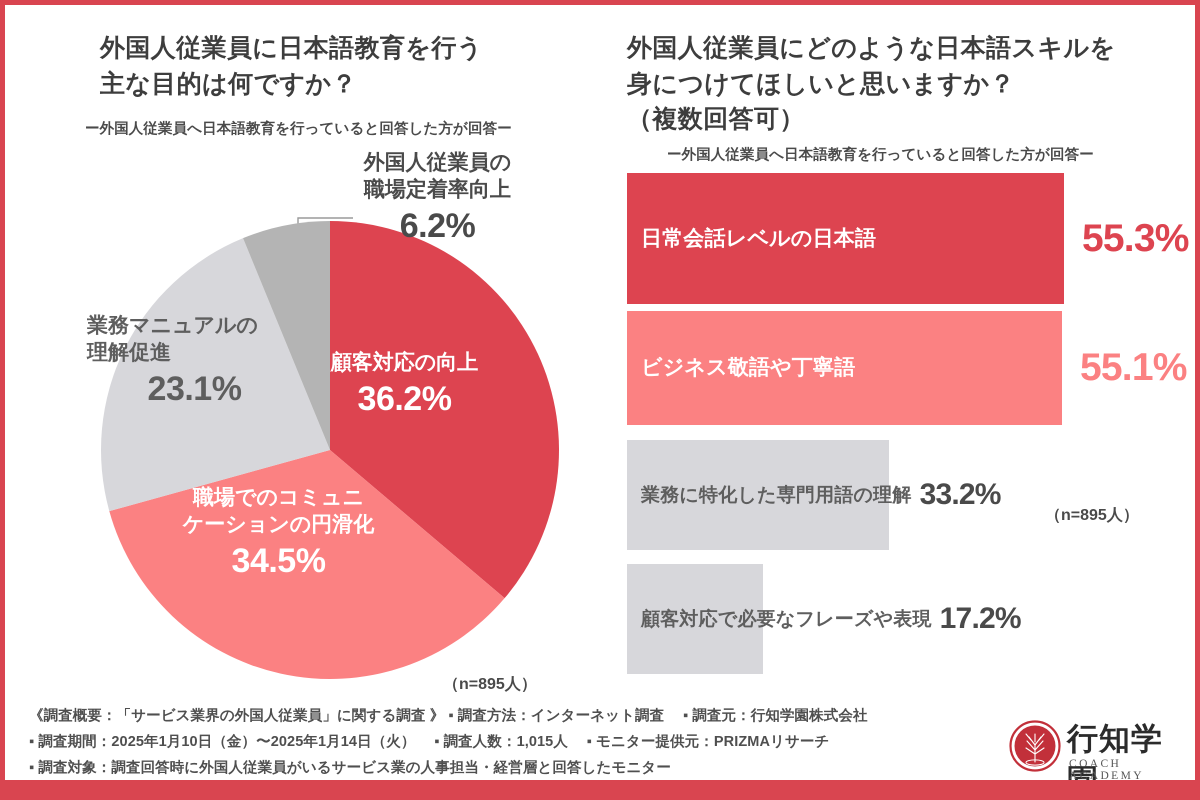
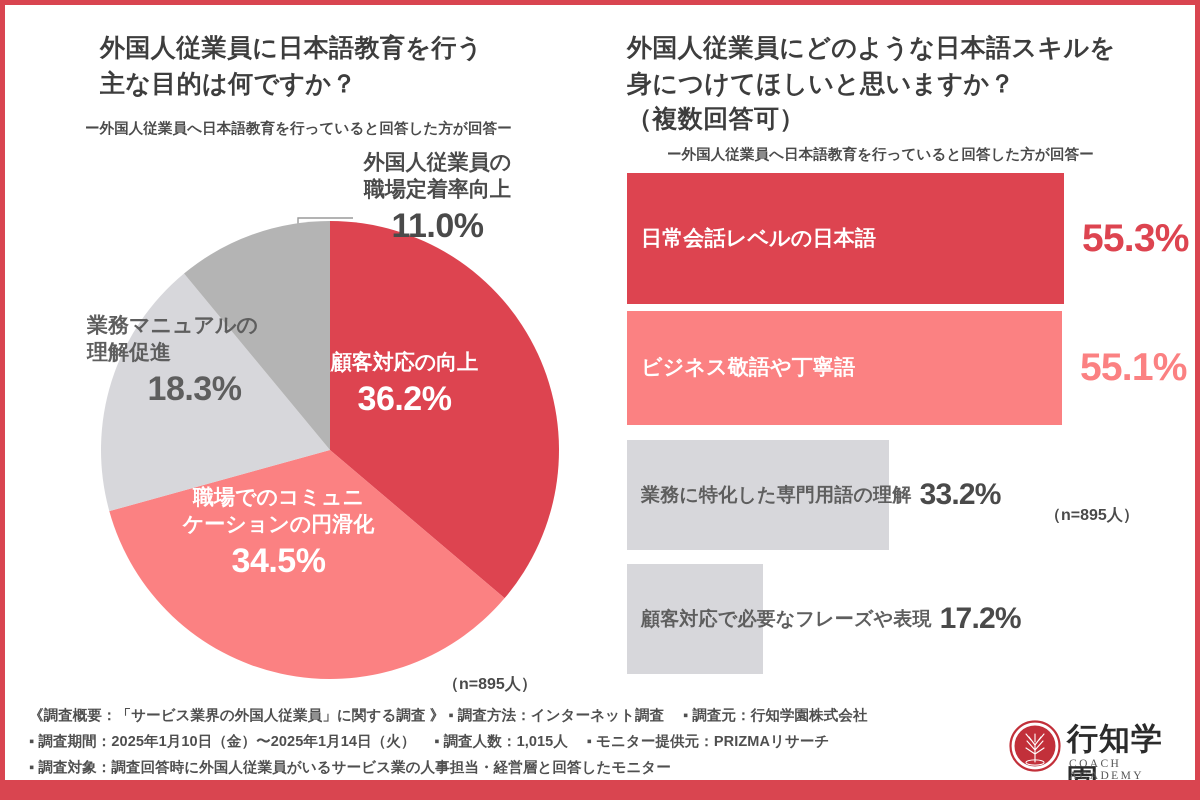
外国人従業員に日本語教育を行う主な目的は何ですか？/業務マニュアルの理解促進: 23.1% -> 18.3%
外国人従業員に日本語教育を行う主な目的は何ですか？/外国人従業員の職場定着率向上: 6.2% -> 11.0%
